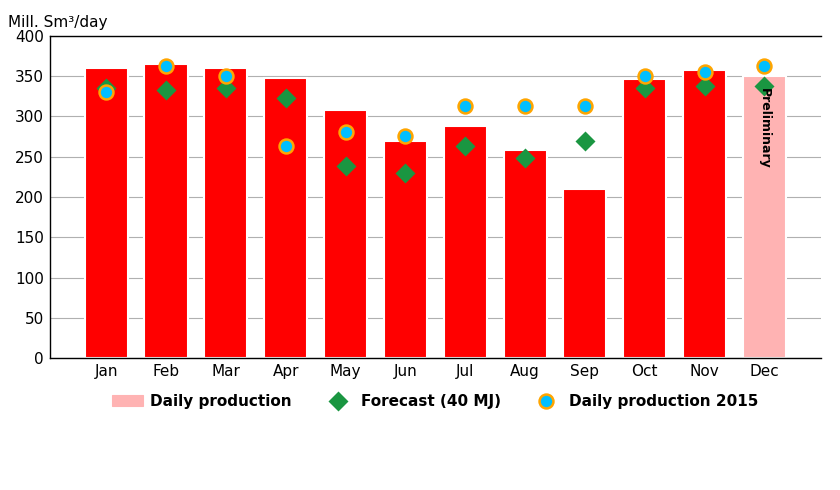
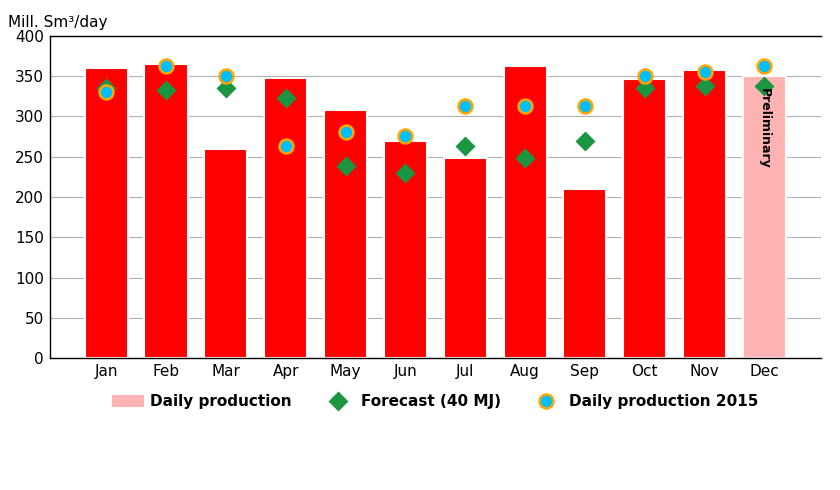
Mar: 360 -> 260
Jul: 288 -> 248
Aug: 258 -> 362
